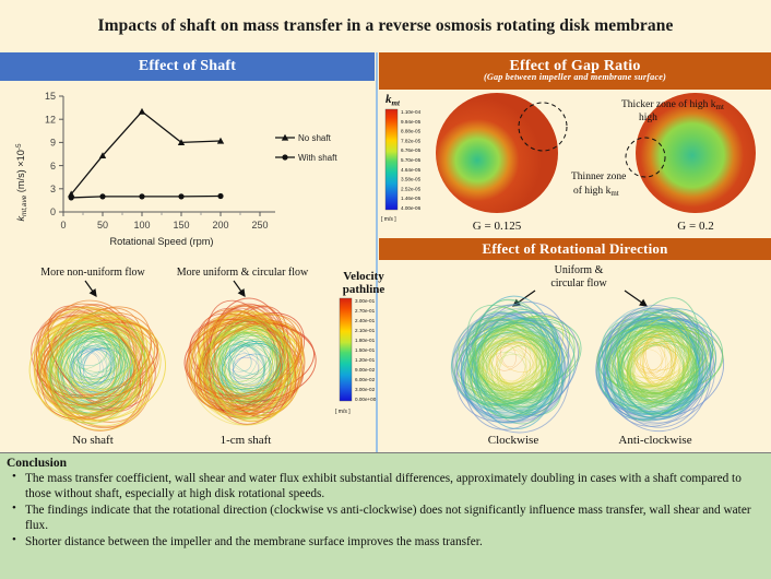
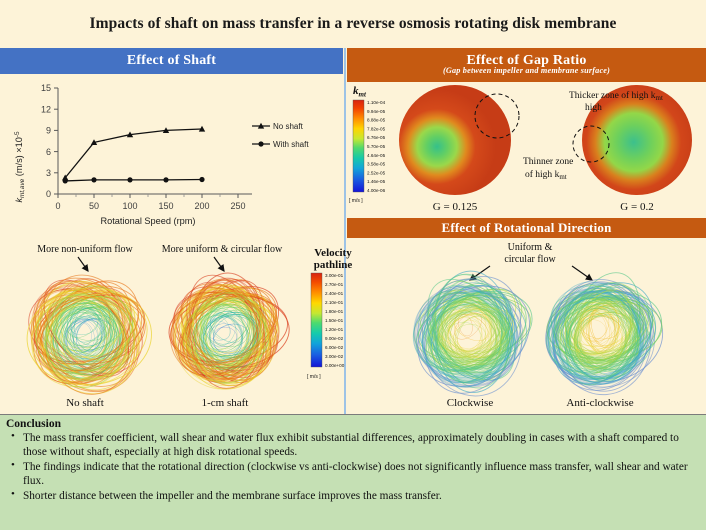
No shaft/100: 13 -> 8
